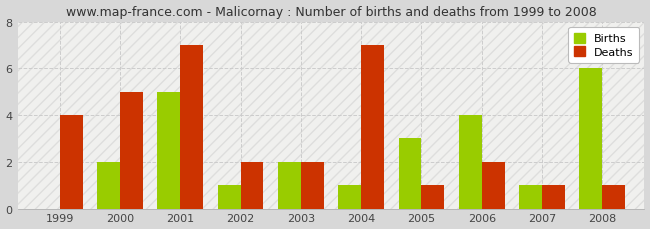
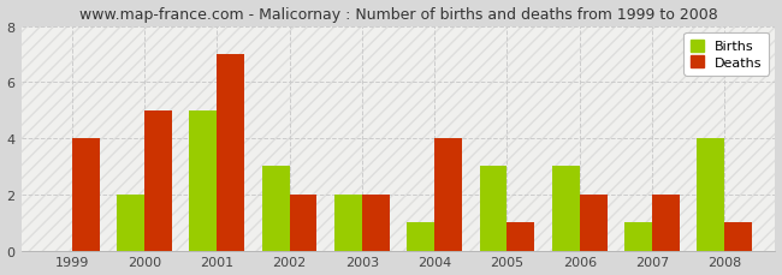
Births/2002: 1 -> 3
Deaths/2004: 7 -> 4
Births/2006: 4 -> 3
Deaths/2007: 1 -> 2
Births/2008: 6 -> 4
